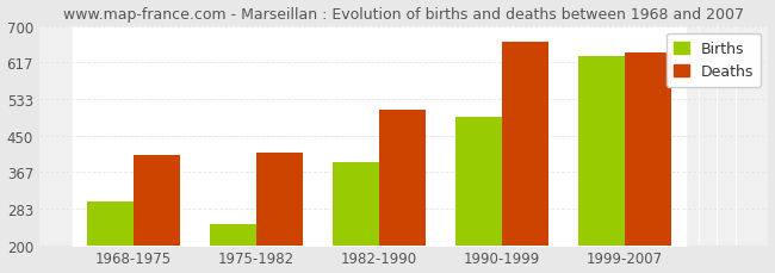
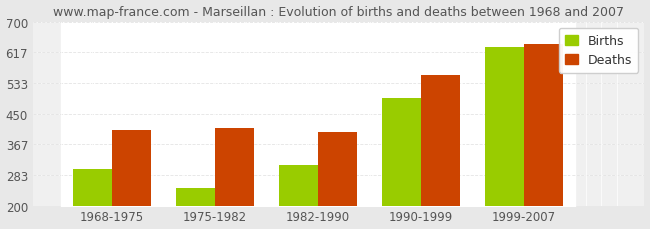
Births/1982-1990: 388 -> 310
Deaths/1982-1990: 508 -> 400
Deaths/1990-1999: 662 -> 555
